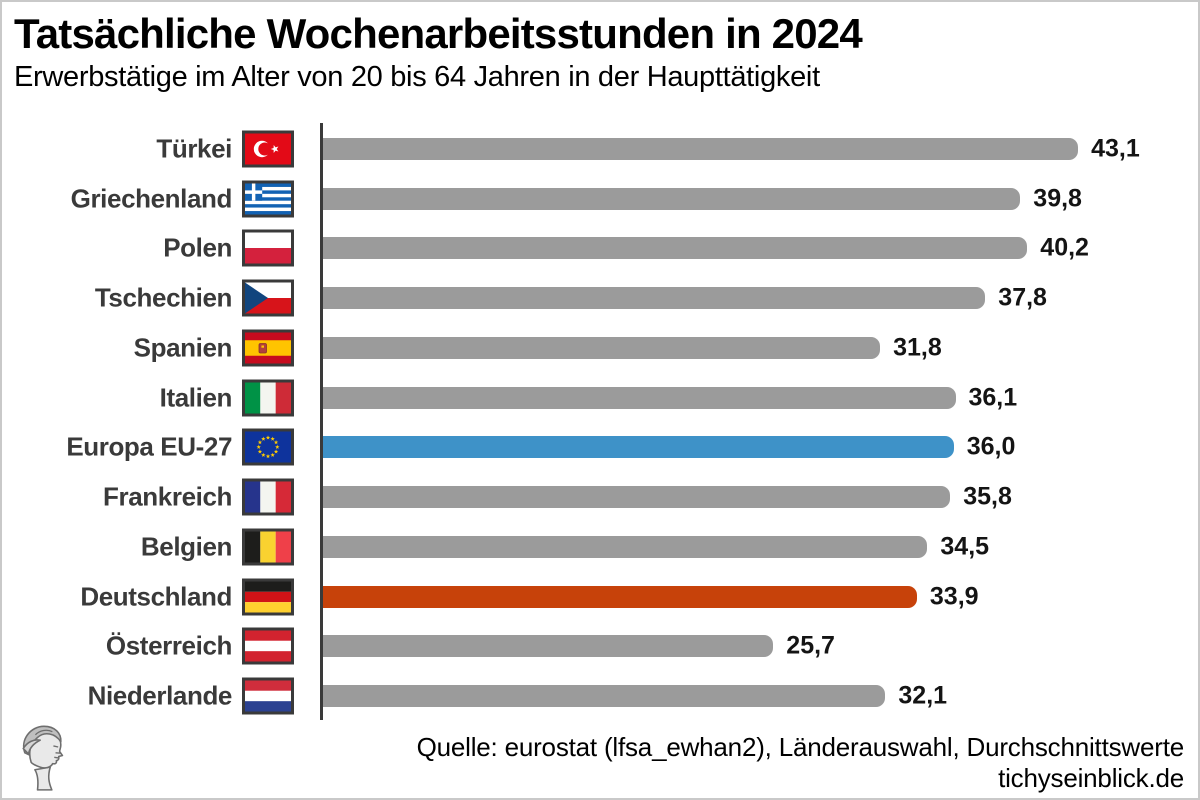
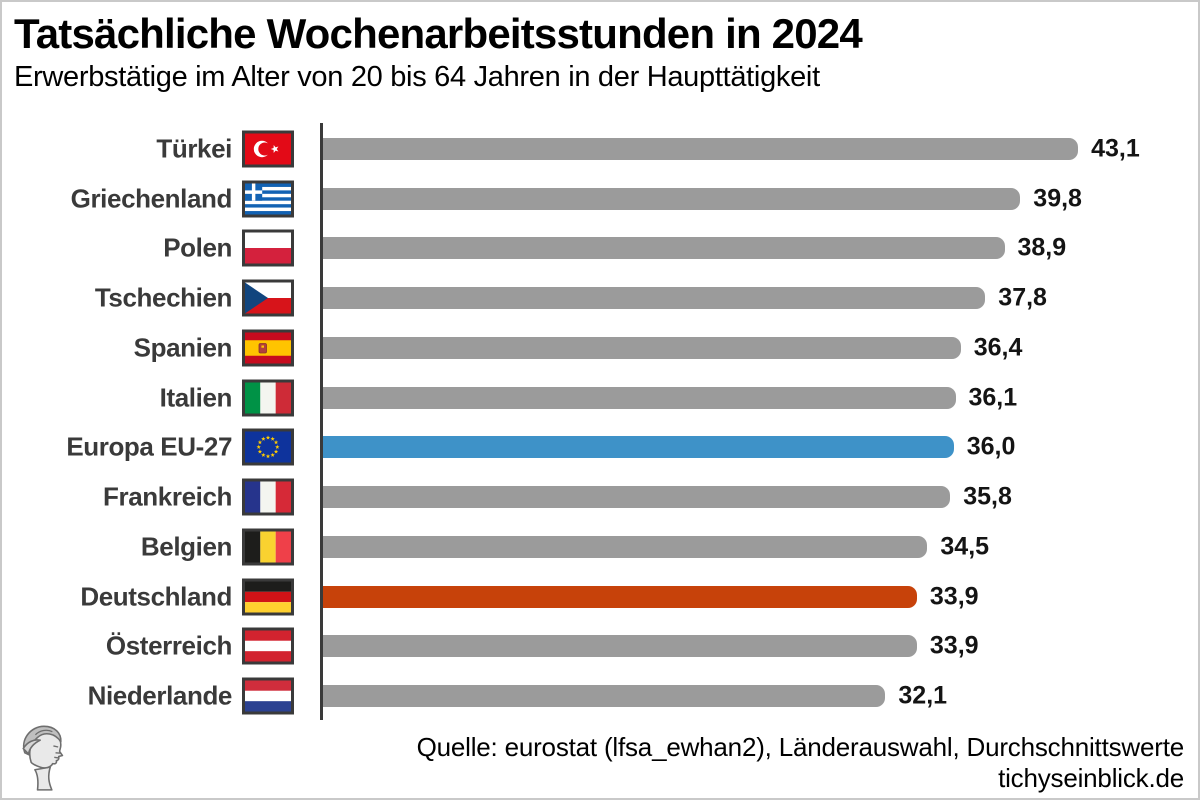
Polen: 40,2 -> 38,9
Spanien: 31,8 -> 36,4
Österreich: 25,7 -> 33,9
